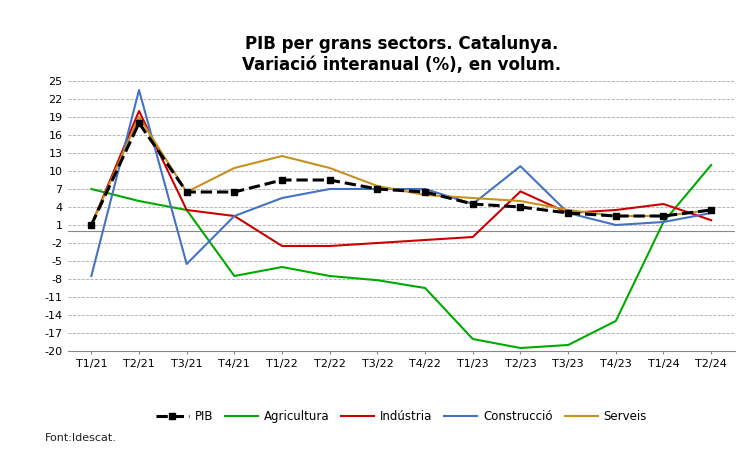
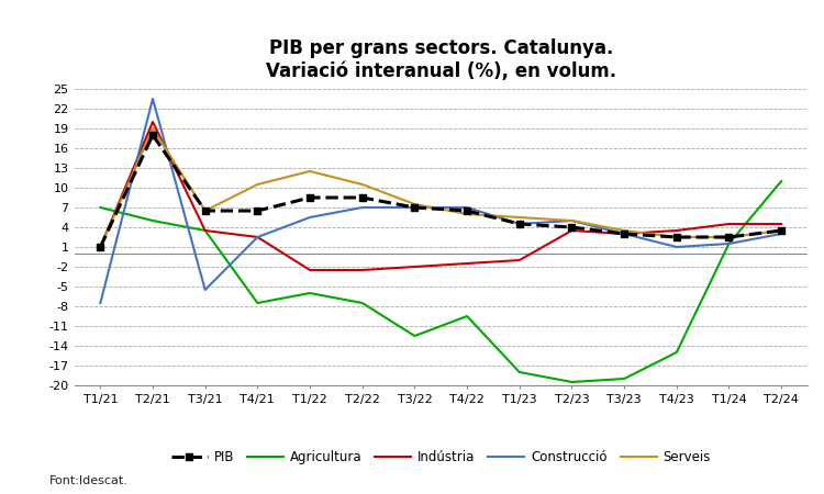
Agricultura/T3/22: -8.2 -> -12.5
Indústria/T2/23: 6.6 -> 3.5
Construcció/T2/23: 10.8 -> 5.0
Indústria/T2/24: 1.8 -> 4.5
